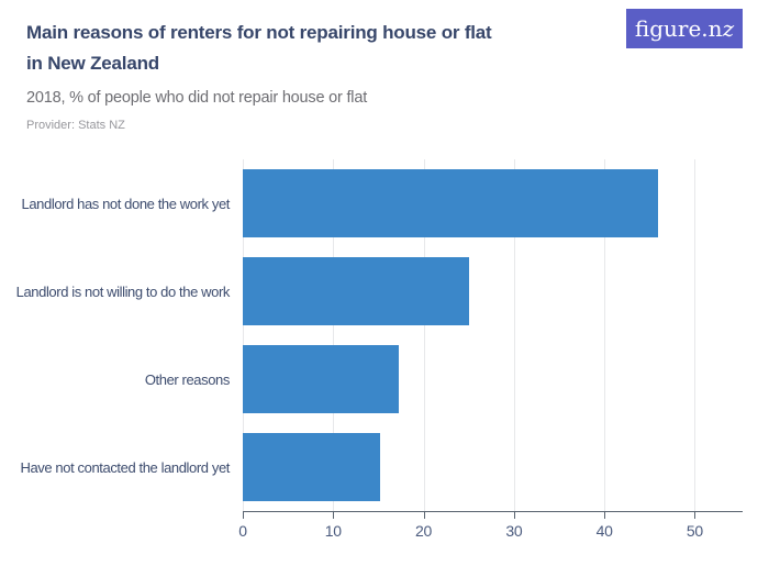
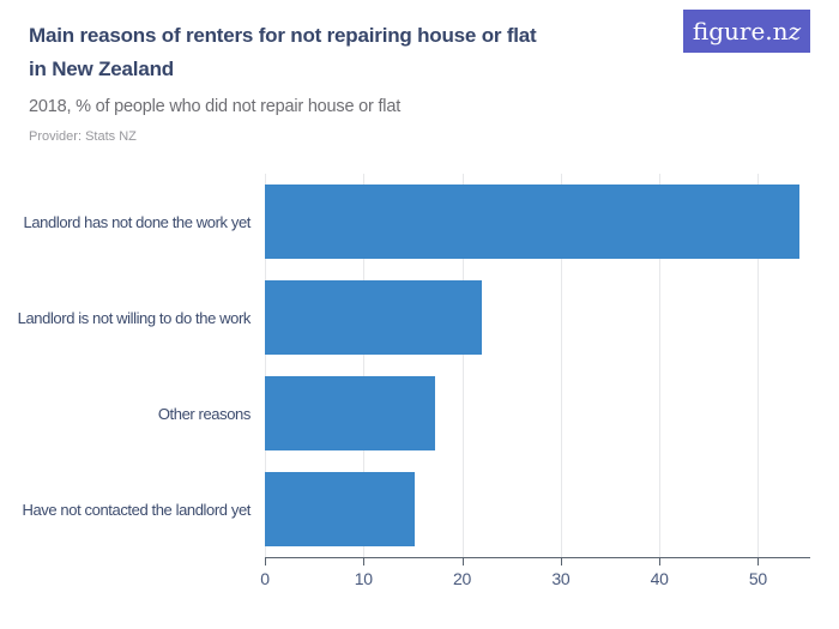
Landlord has not done the work yet: 46 -> 54
Landlord is not willing to do the work: 25 -> 22
